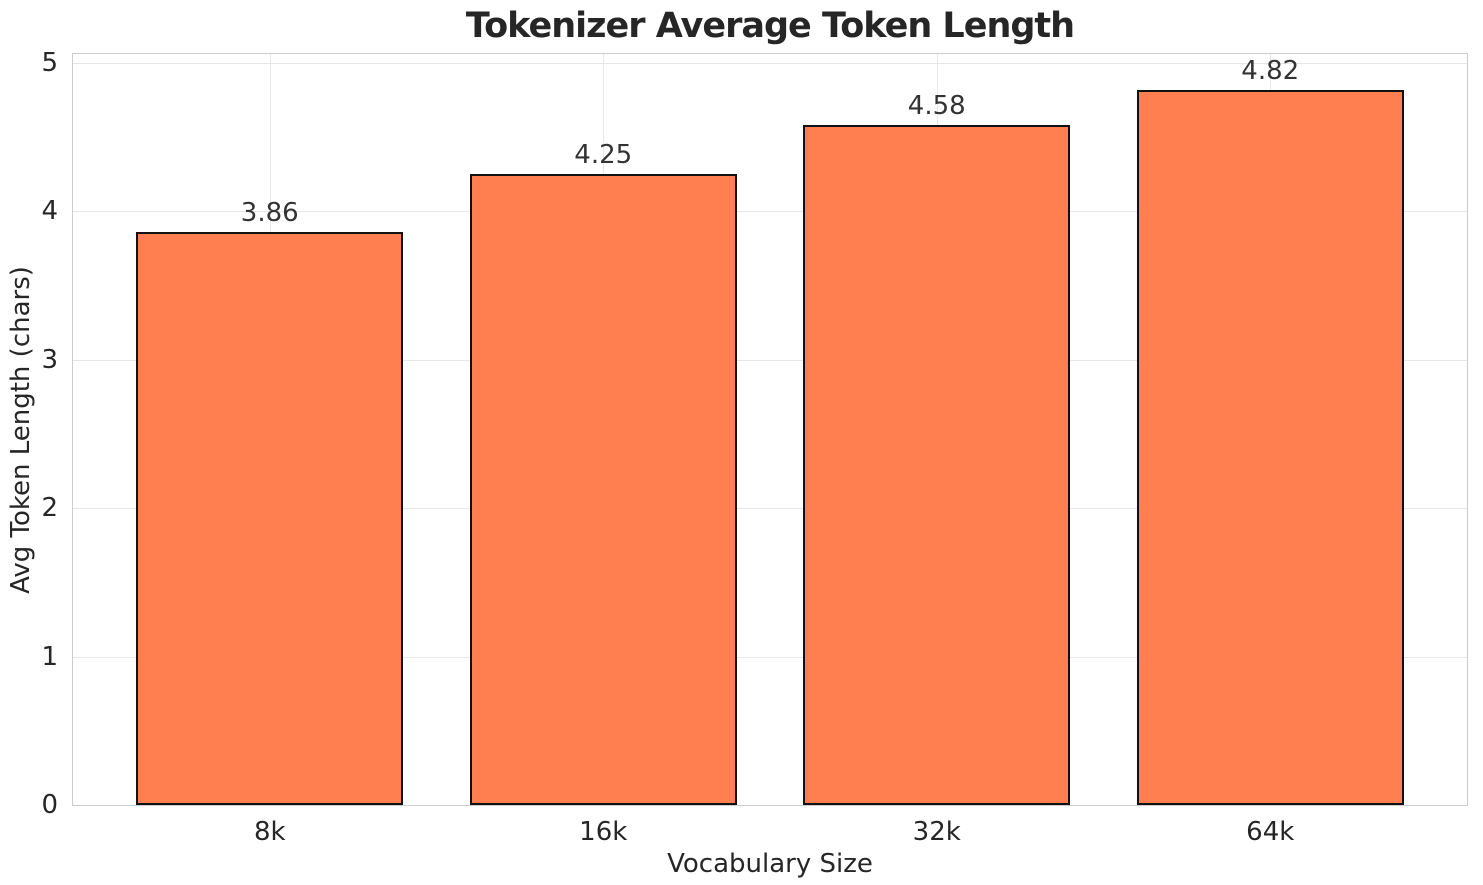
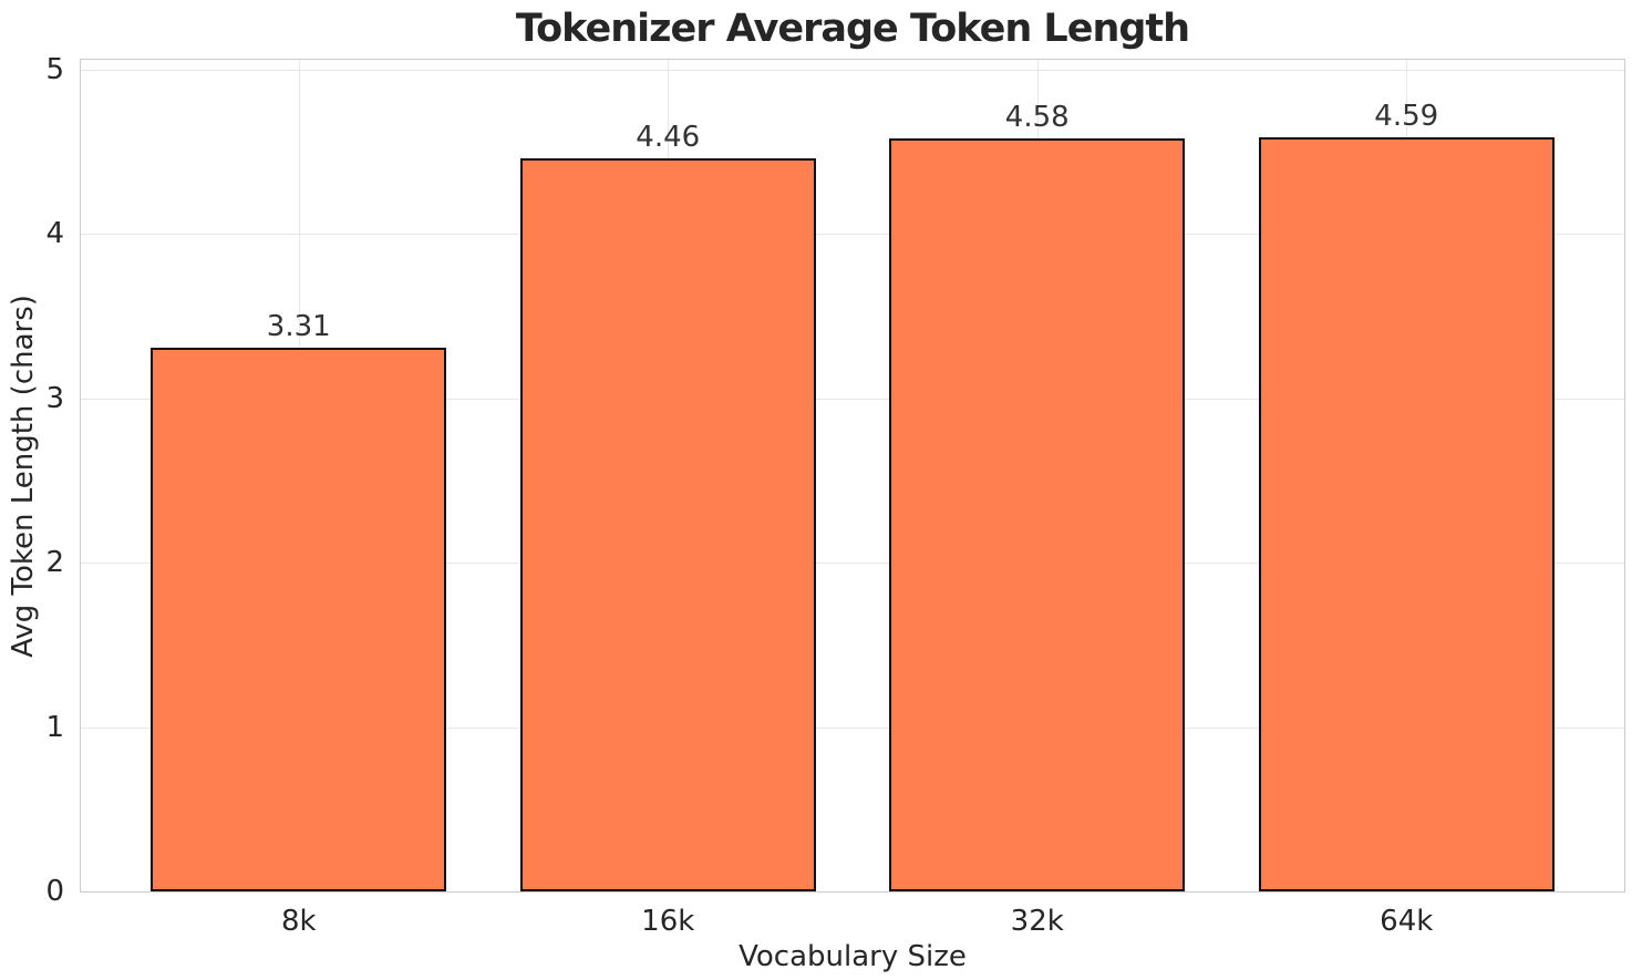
8k: 3.86 -> 3.31
16k: 4.25 -> 4.46
64k: 4.82 -> 4.59
